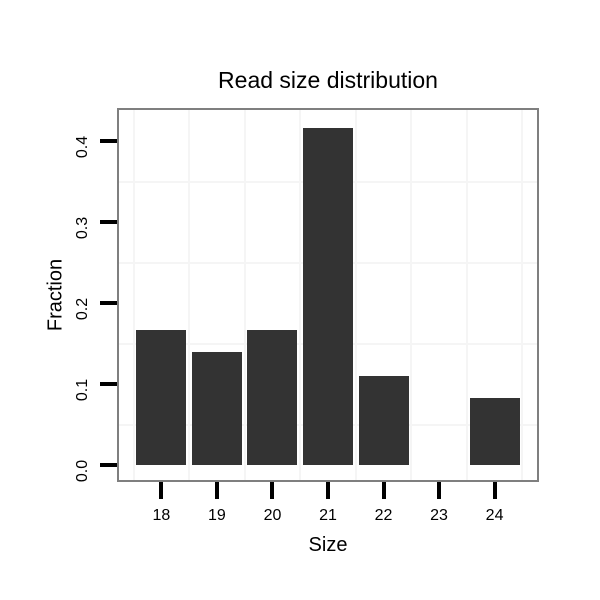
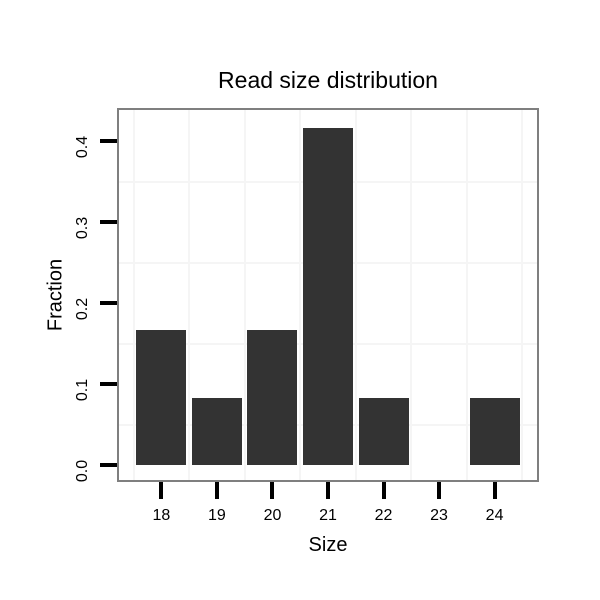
19: 0.14 -> 0.08
22: 0.11 -> 0.08
